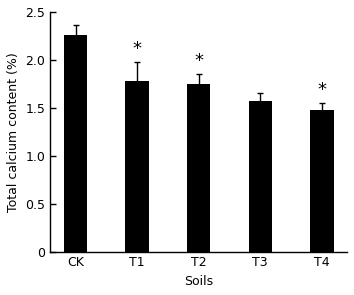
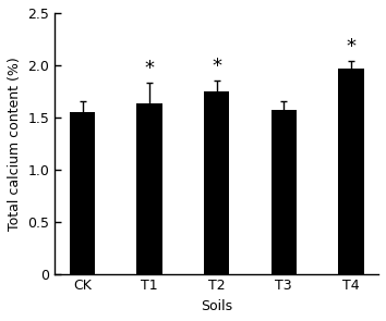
CK: 2.26 -> 1.55
T1: 1.78 -> 1.63
T4: 1.48 -> 1.97
